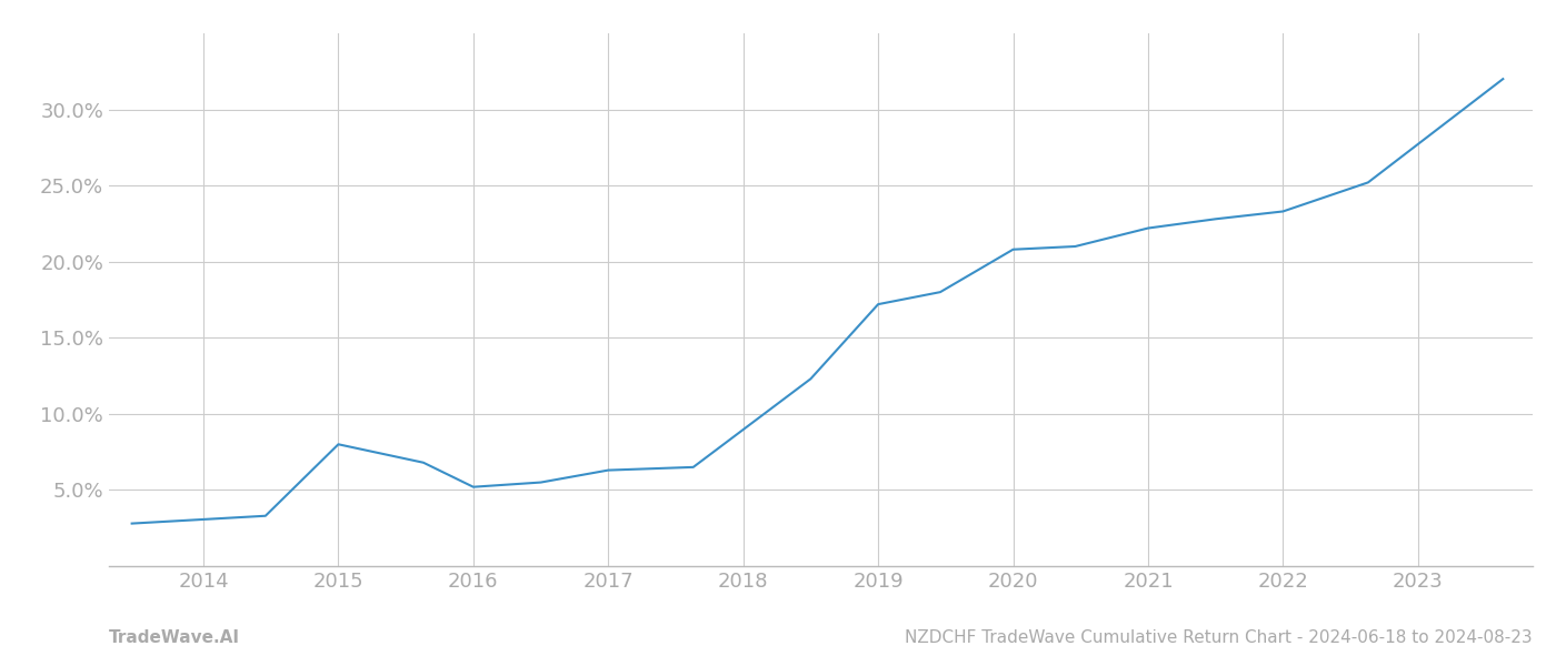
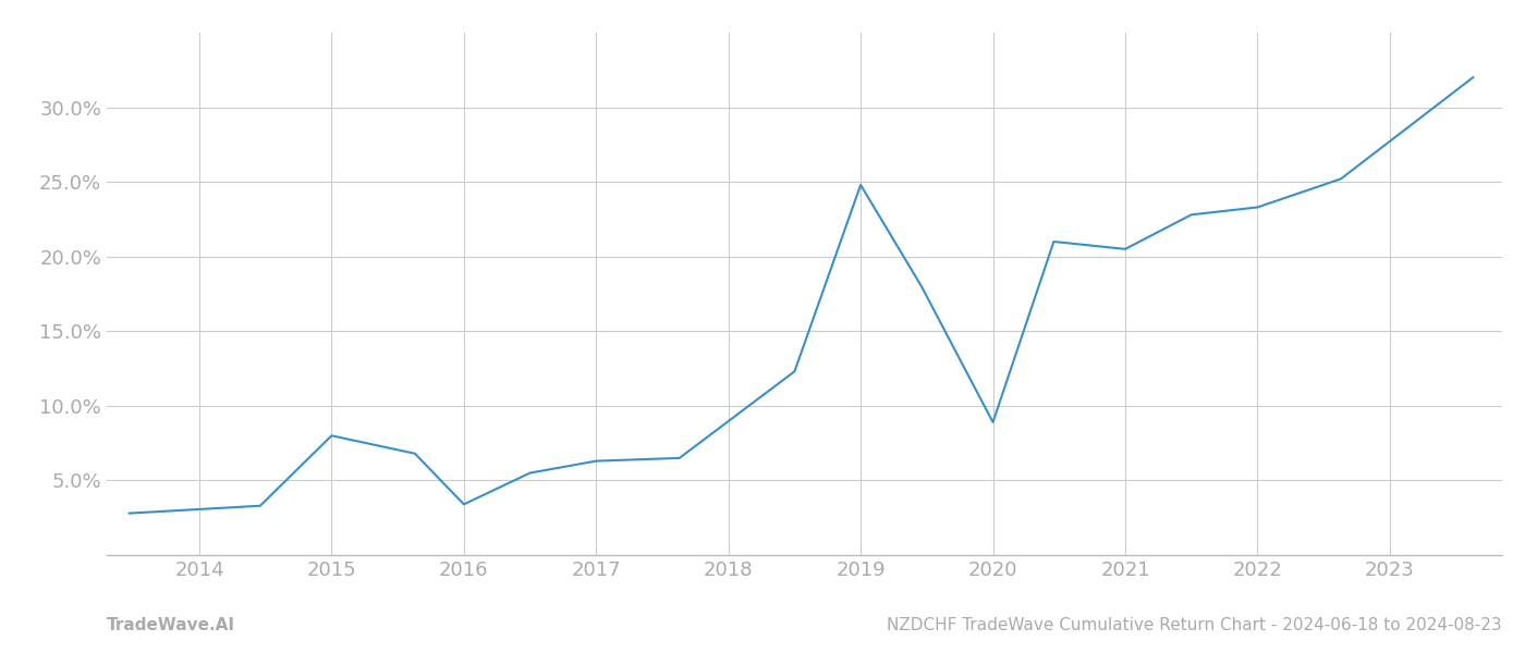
2016: 5.2% -> 3.4%
2019: 17.2% -> 24.8%
2020: 20.8% -> 8.9%
2021: 22.2% -> 20.5%
